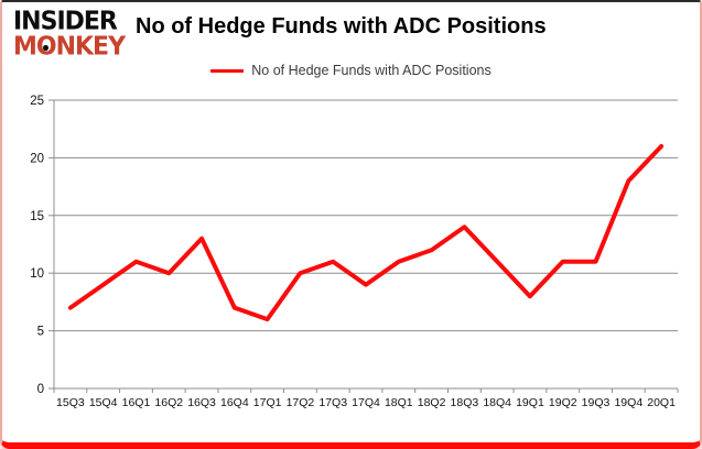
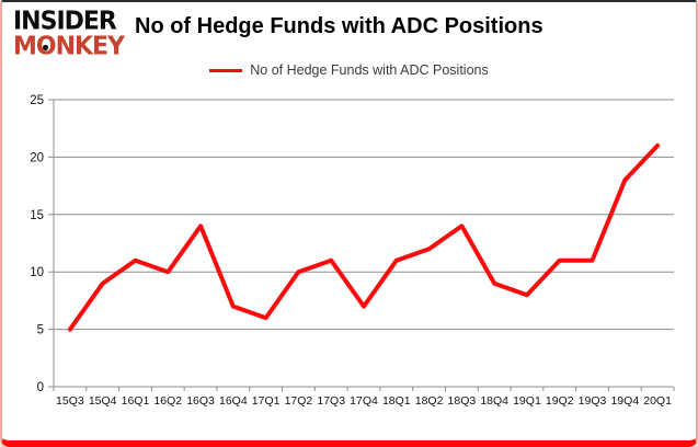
15Q3: 7 -> 5
16Q3: 13 -> 14
17Q4: 9 -> 7
18Q4: 11 -> 9
